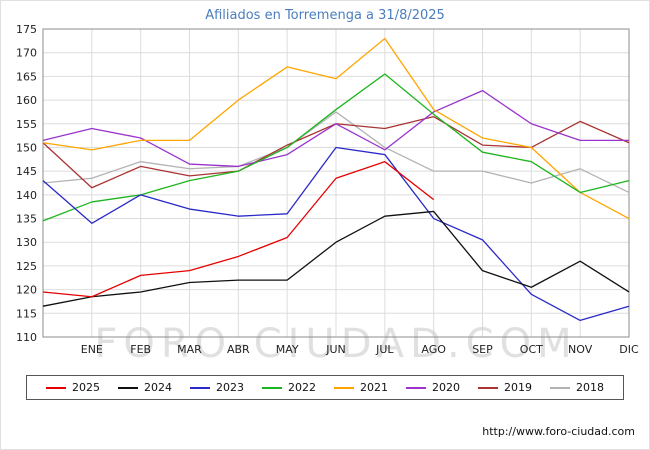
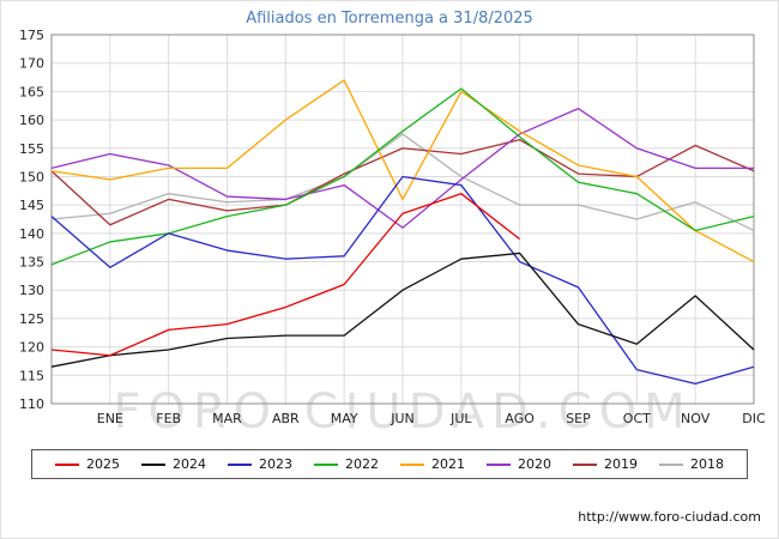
2021/JUN: 164 -> 146
2020/JUN: 155 -> 141
2021/JUL: 173 -> 165
2023/OCT: 119 -> 116
2024/NOV: 126 -> 129
